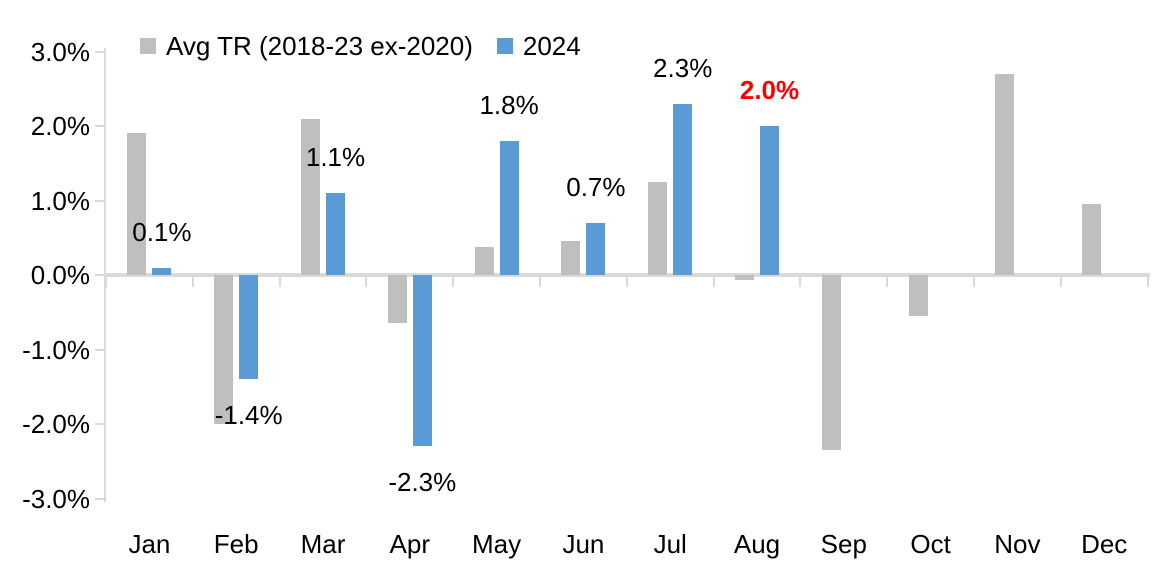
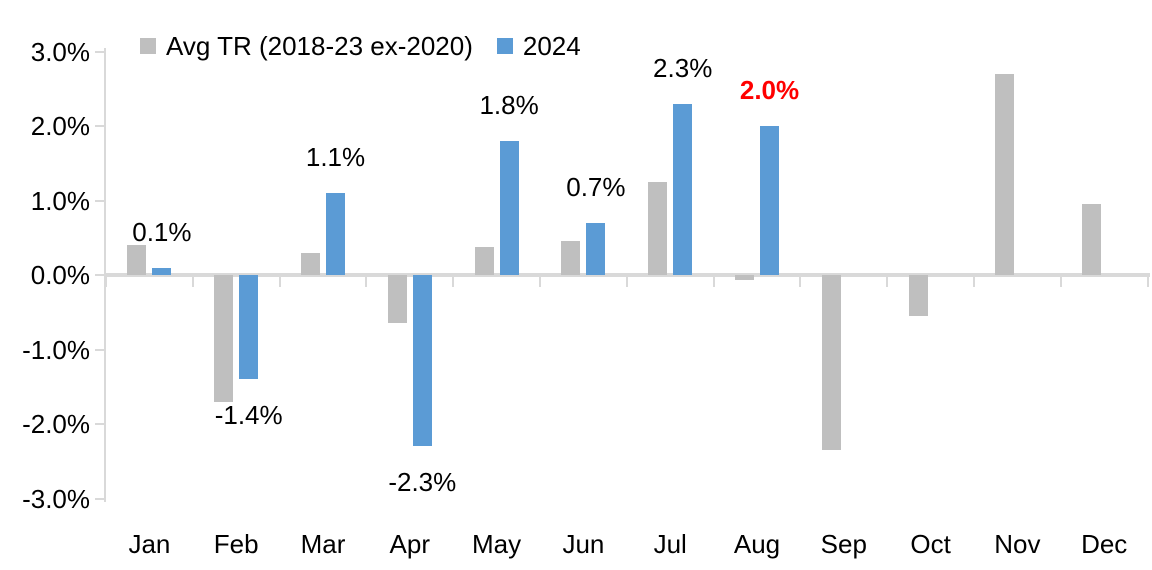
Avg TR (2018-23 ex-2020)/Jan: 1.9% -> 0.4%
Avg TR (2018-23 ex-2020)/Feb: -2.0% -> -1.7%
Avg TR (2018-23 ex-2020)/Mar: 2.1% -> 0.3%
